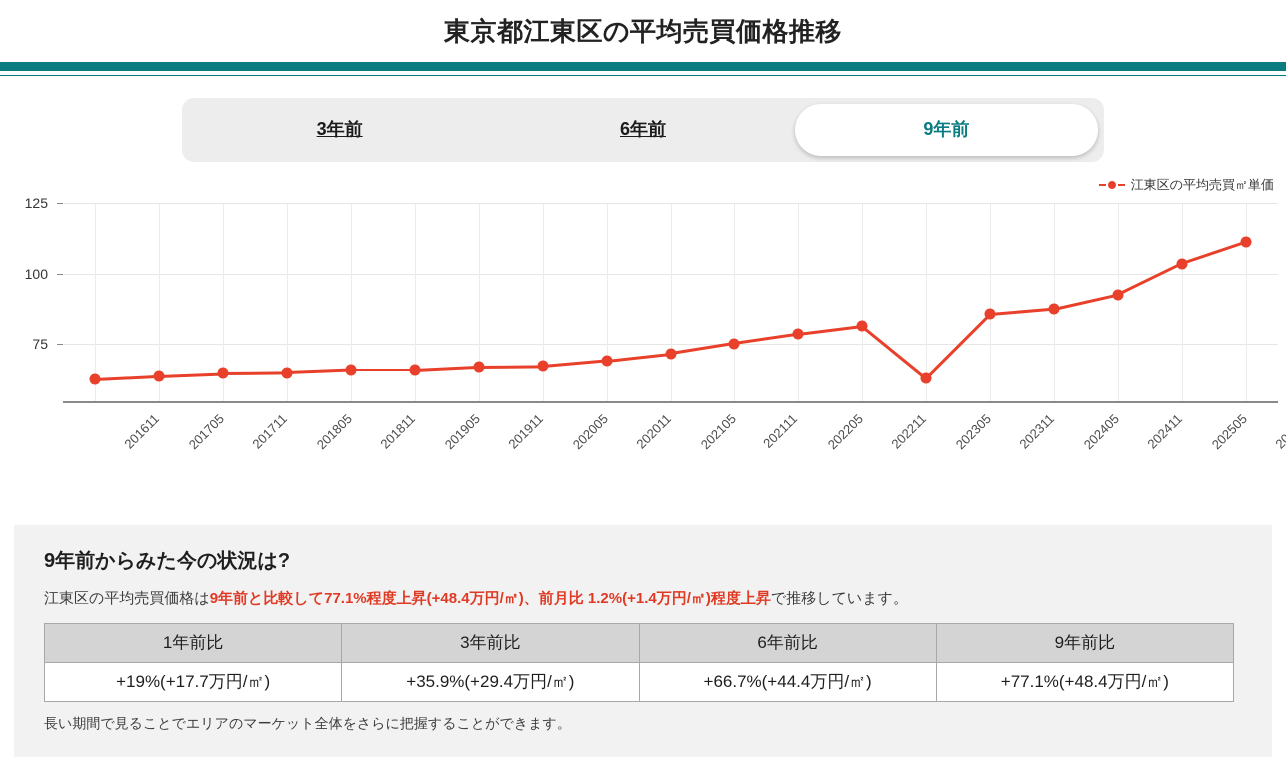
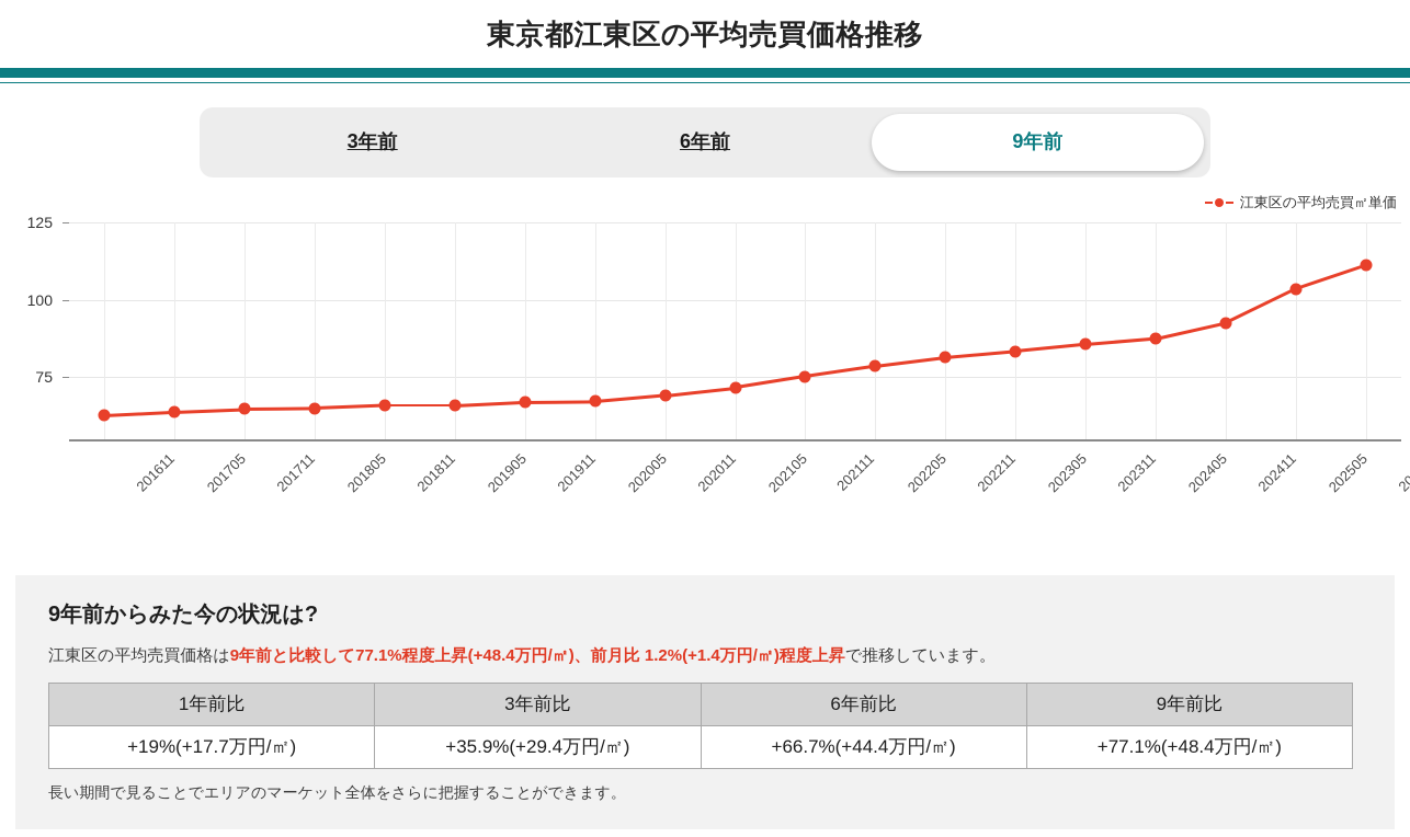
202305: 63 -> 83
